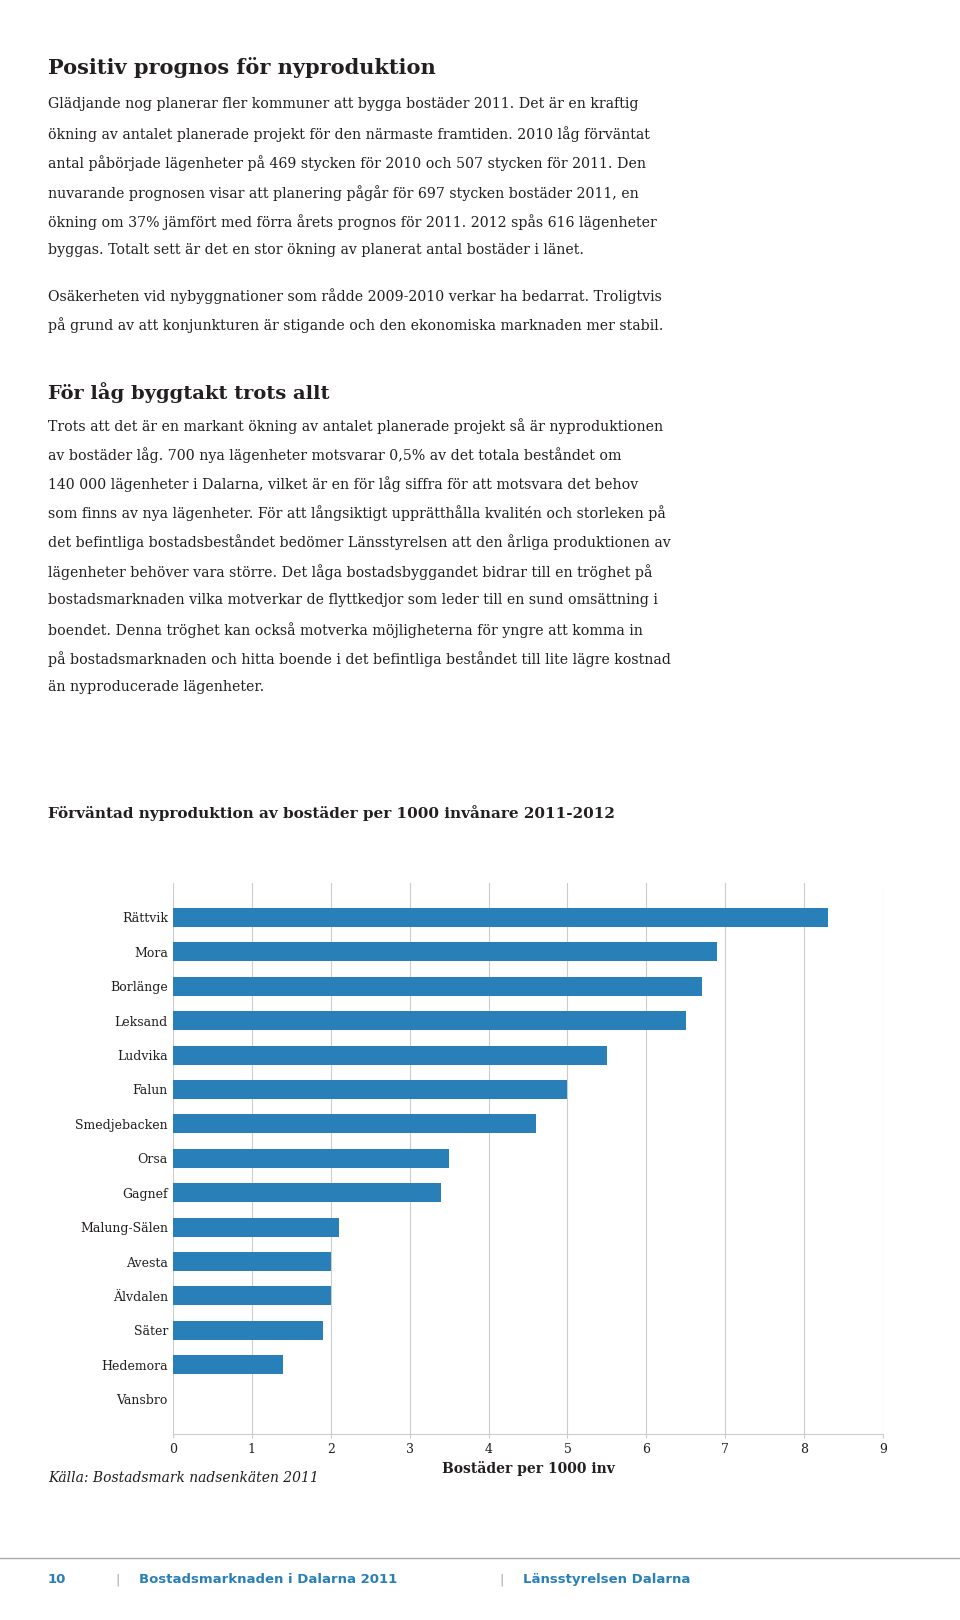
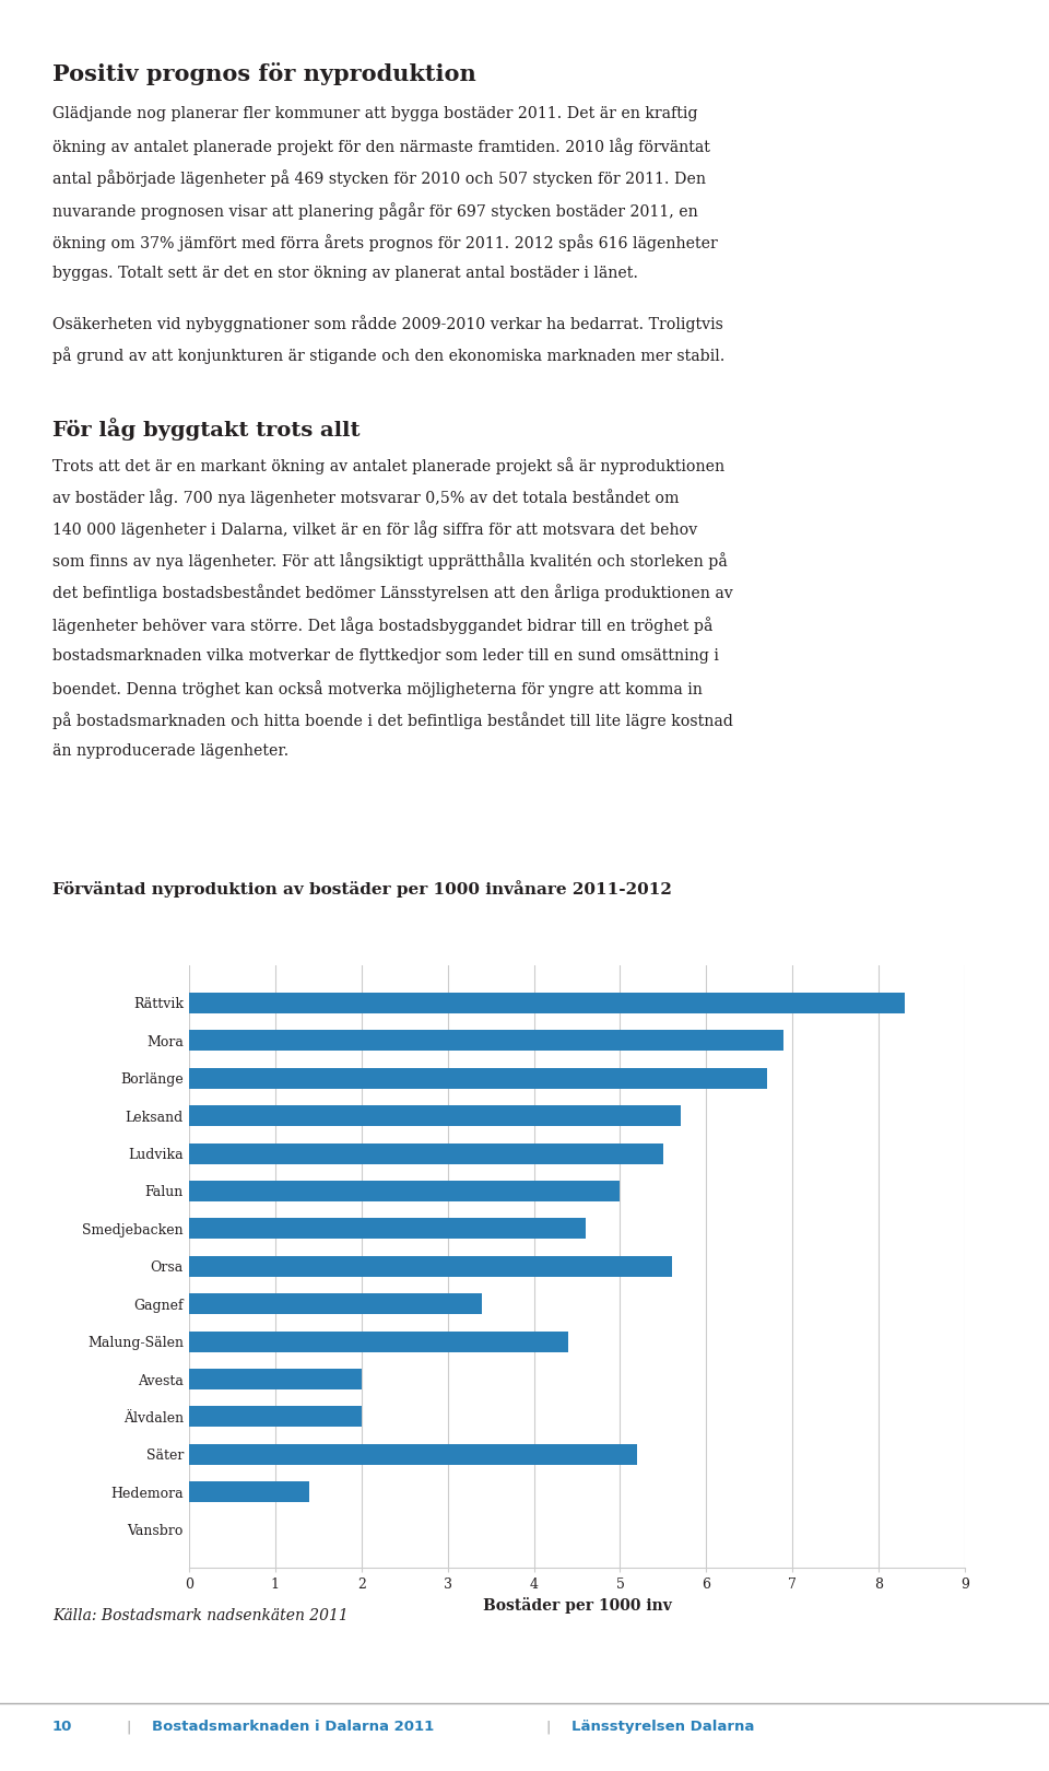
Leksand: 6.5 -> 5.7
Orsa: 3.5 -> 5.6
Malung-Sälen: 2.1 -> 4.4
Säter: 1.9 -> 5.2
